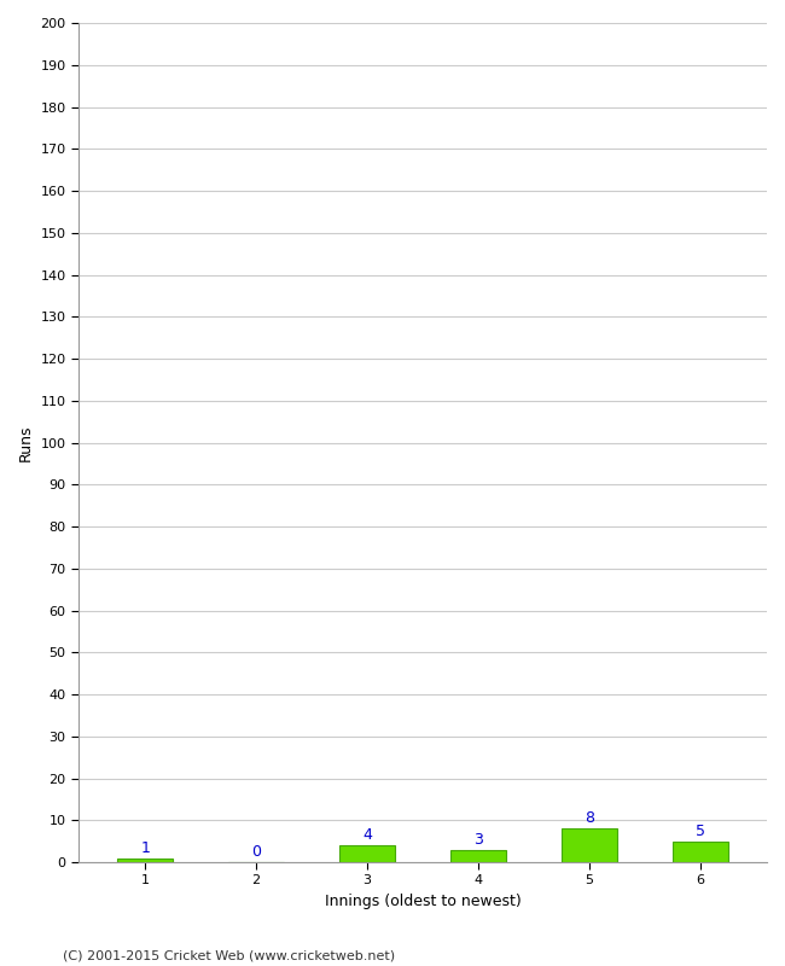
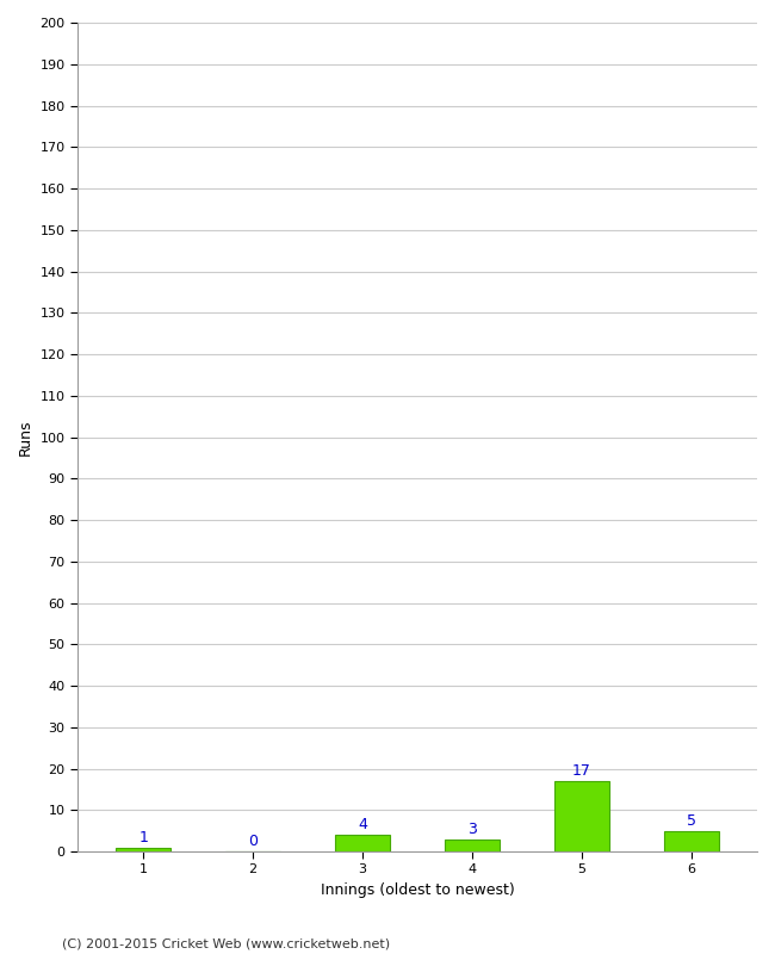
5: 8 -> 17
